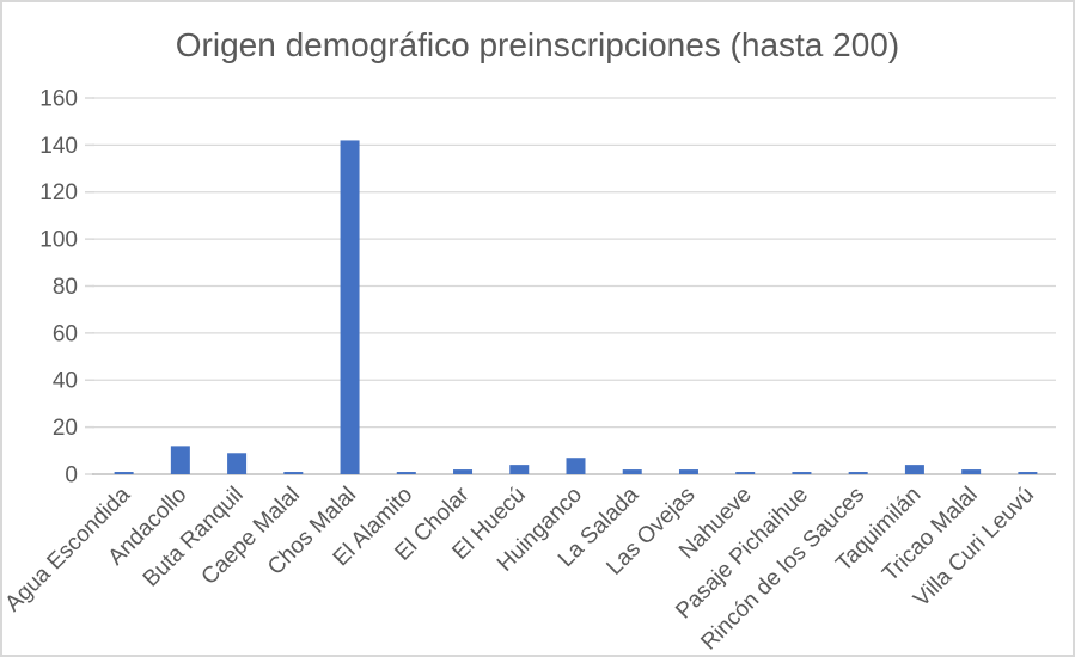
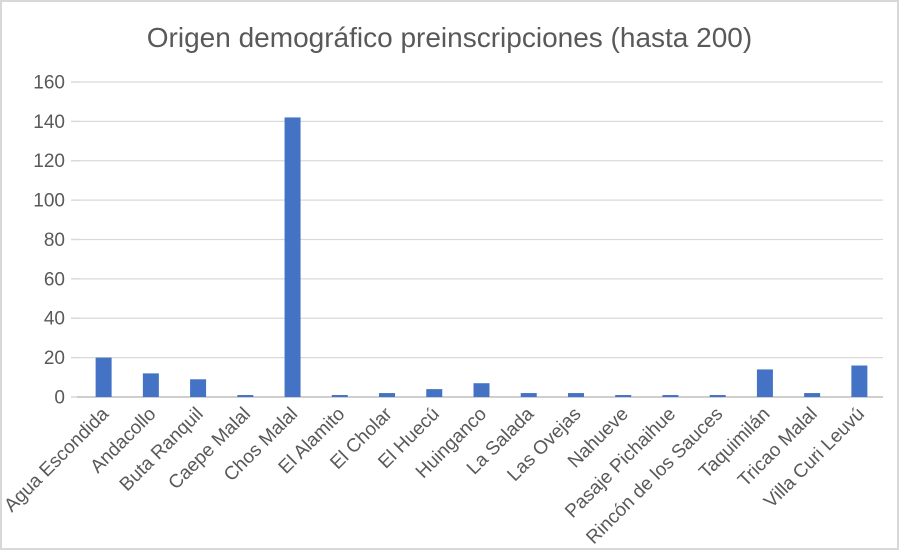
Agua Escondida: 1 -> 20
Taquimilán: 4 -> 14
Villa Curi Leuvú: 1 -> 16
